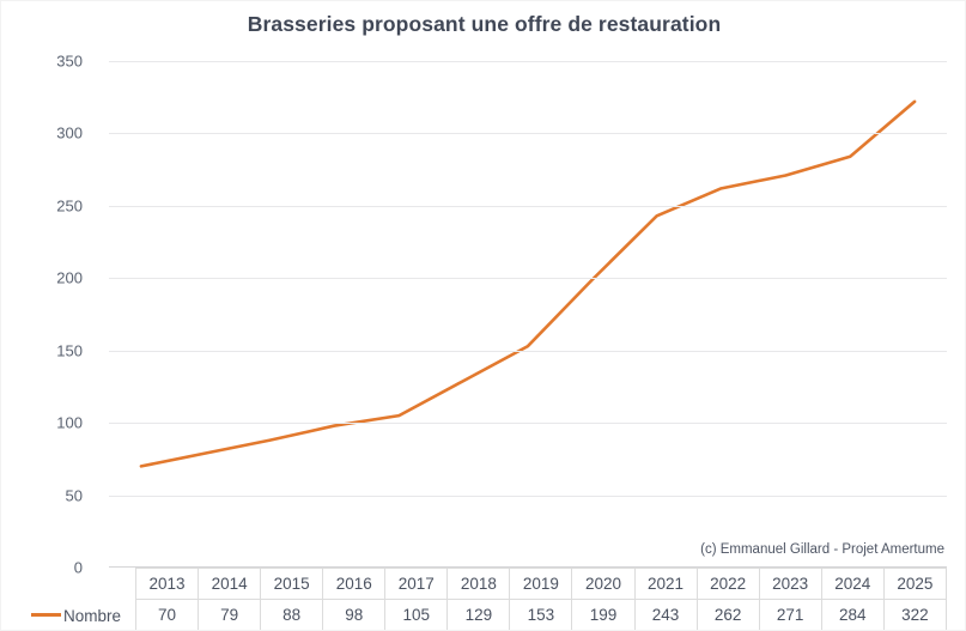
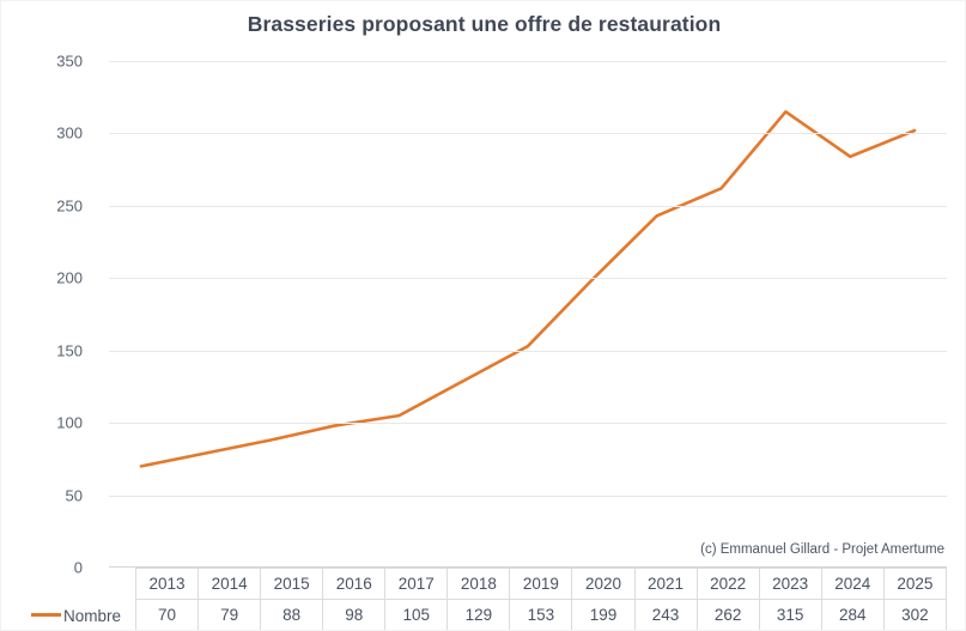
2023: 271 -> 315
2025: 322 -> 302
